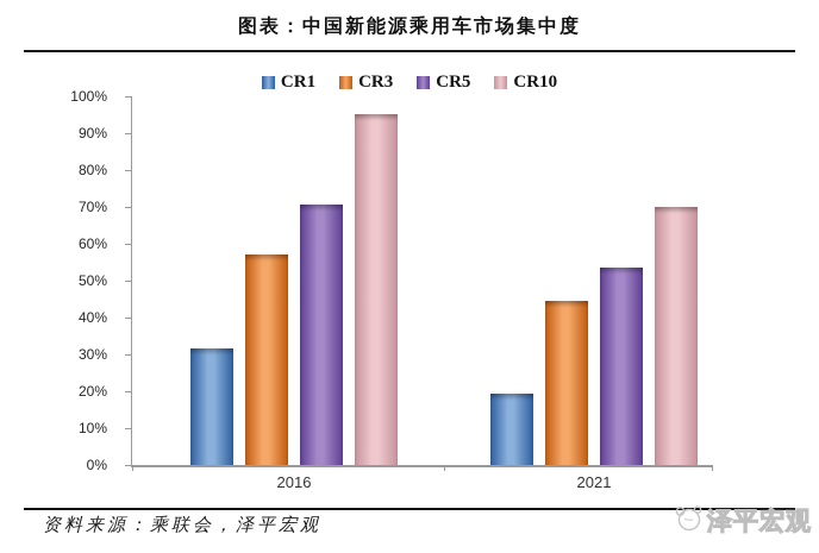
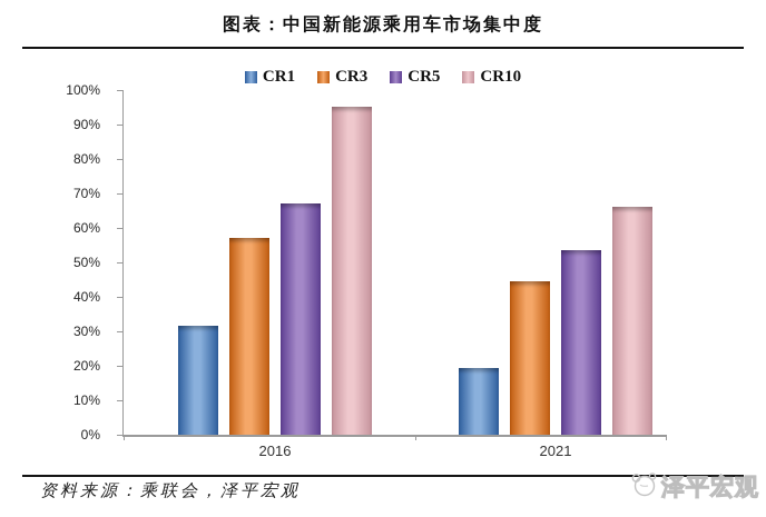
CR5/2016: 70% -> 67%
CR10/2021: 70% -> 66%
